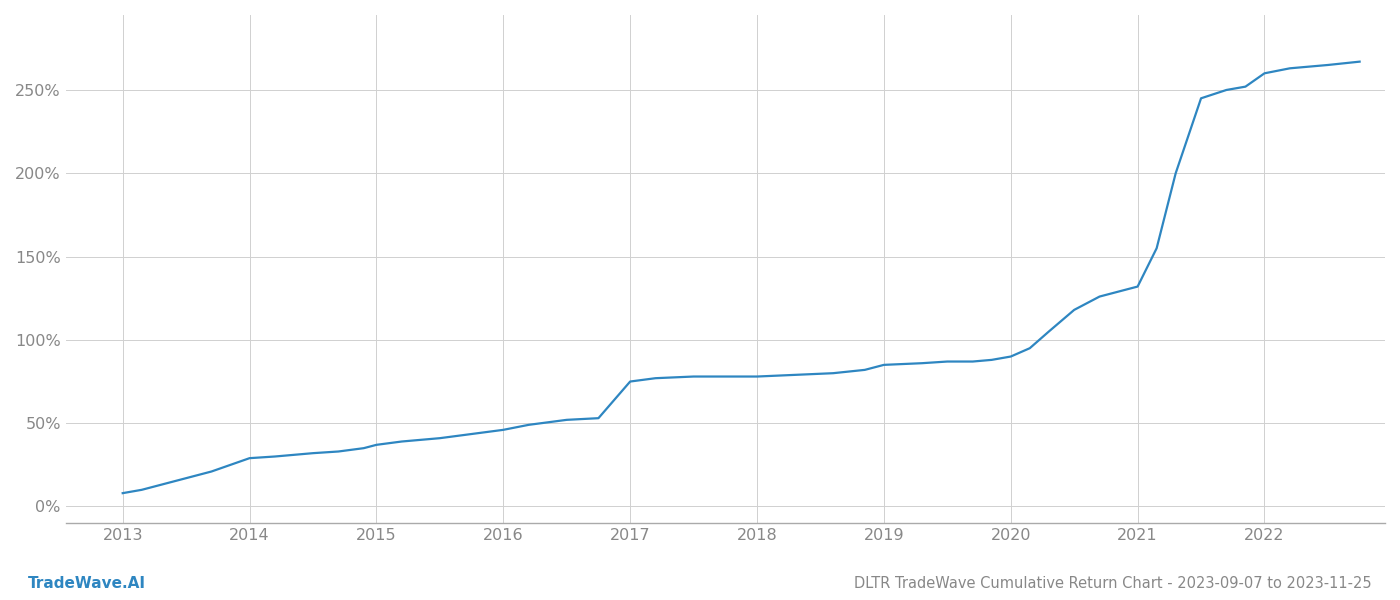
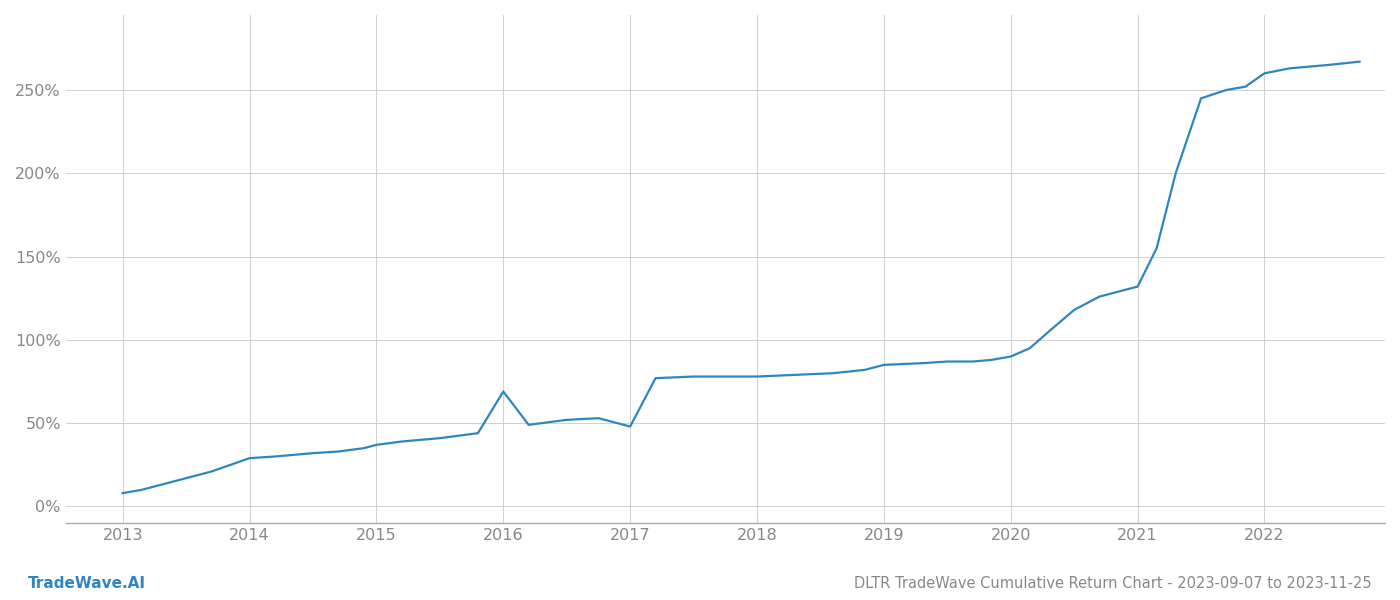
2016: 46% -> 69%
2017: 75% -> 48%
